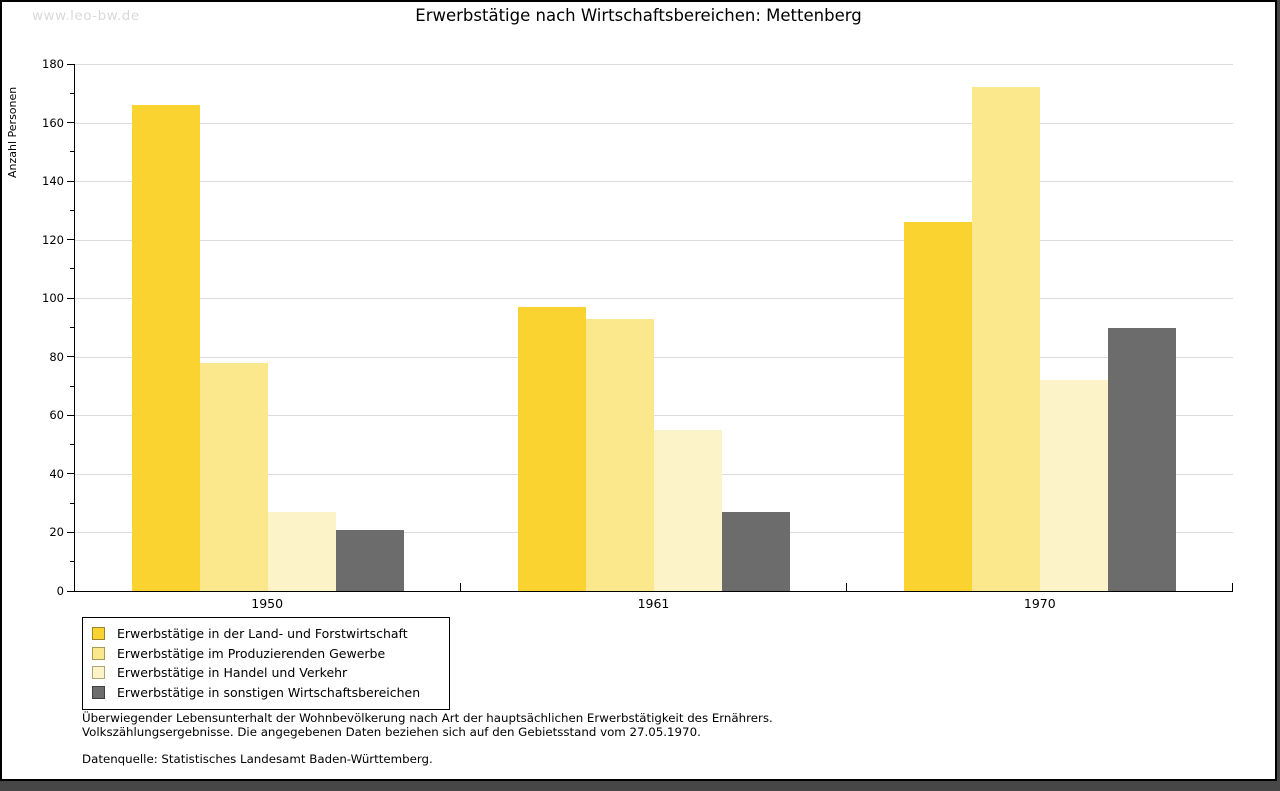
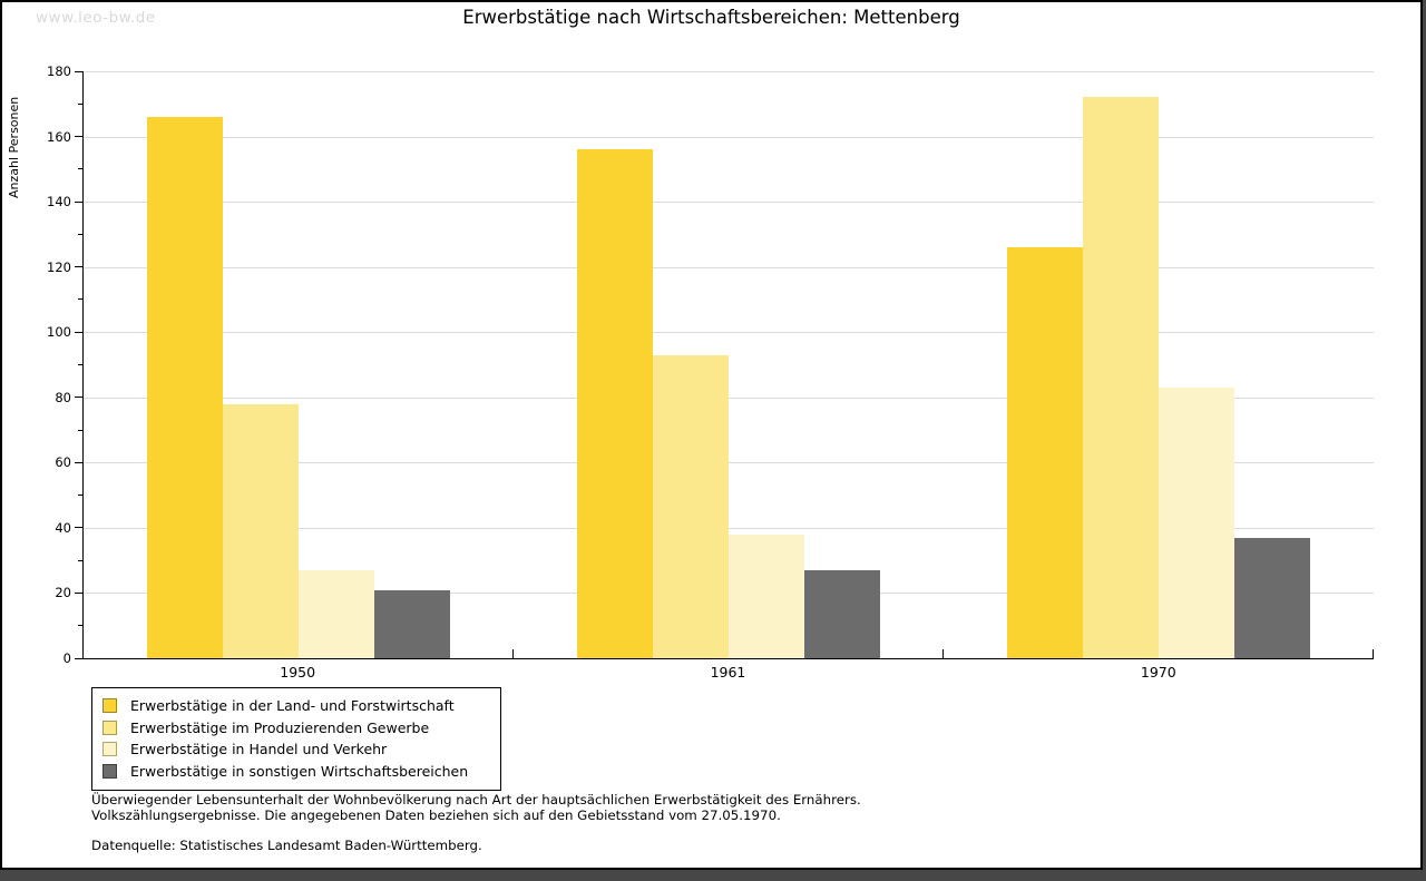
Erwerbstätige in der Land- und Forstwirtschaft/1961: 97 -> 156
Erwerbstätige in Handel und Verkehr/1961: 55 -> 38
Erwerbstätige in Handel und Verkehr/1970: 72 -> 83
Erwerbstätige in sonstigen Wirtschaftsbereichen/1970: 90 -> 37
